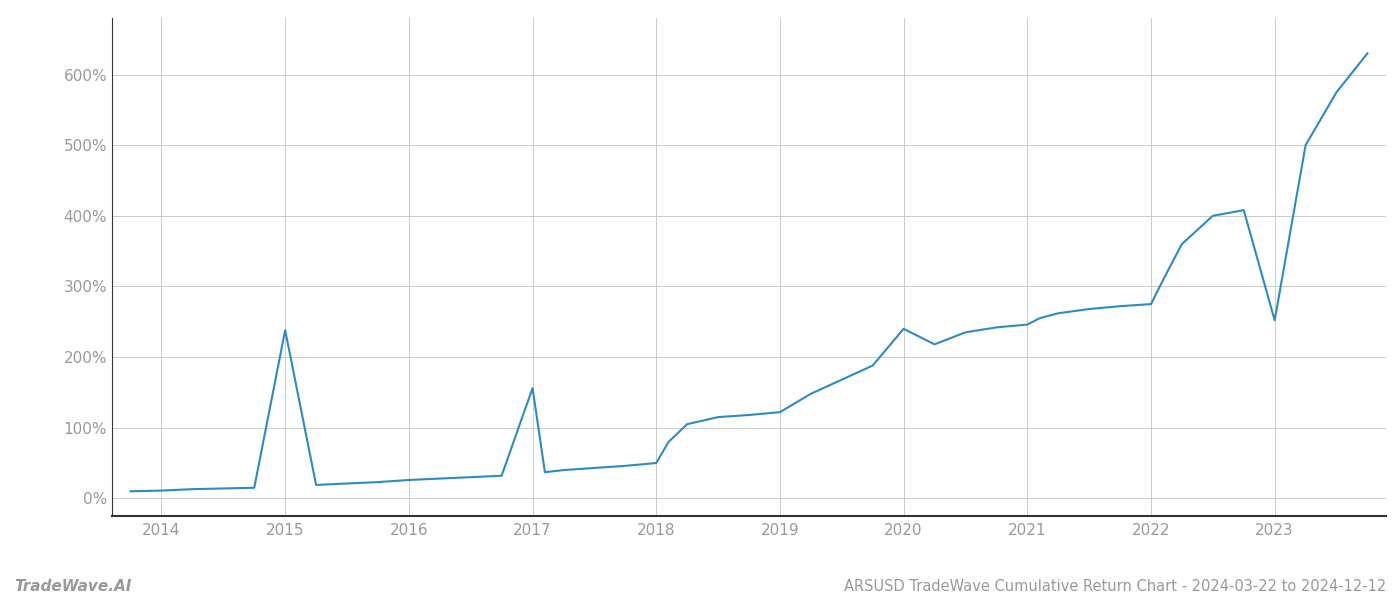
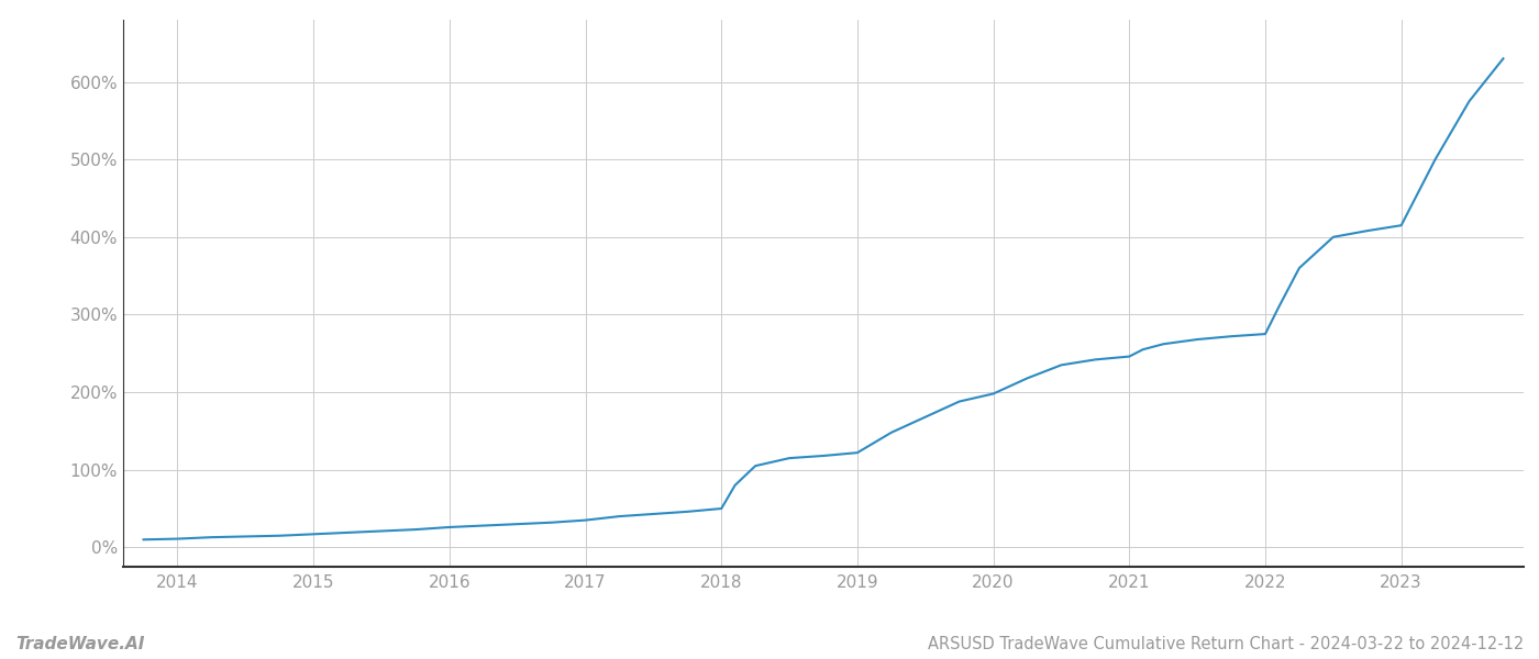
2015: 238% -> 17%
2017: 156% -> 35%
2020: 240% -> 198%
2023: 252% -> 415%
